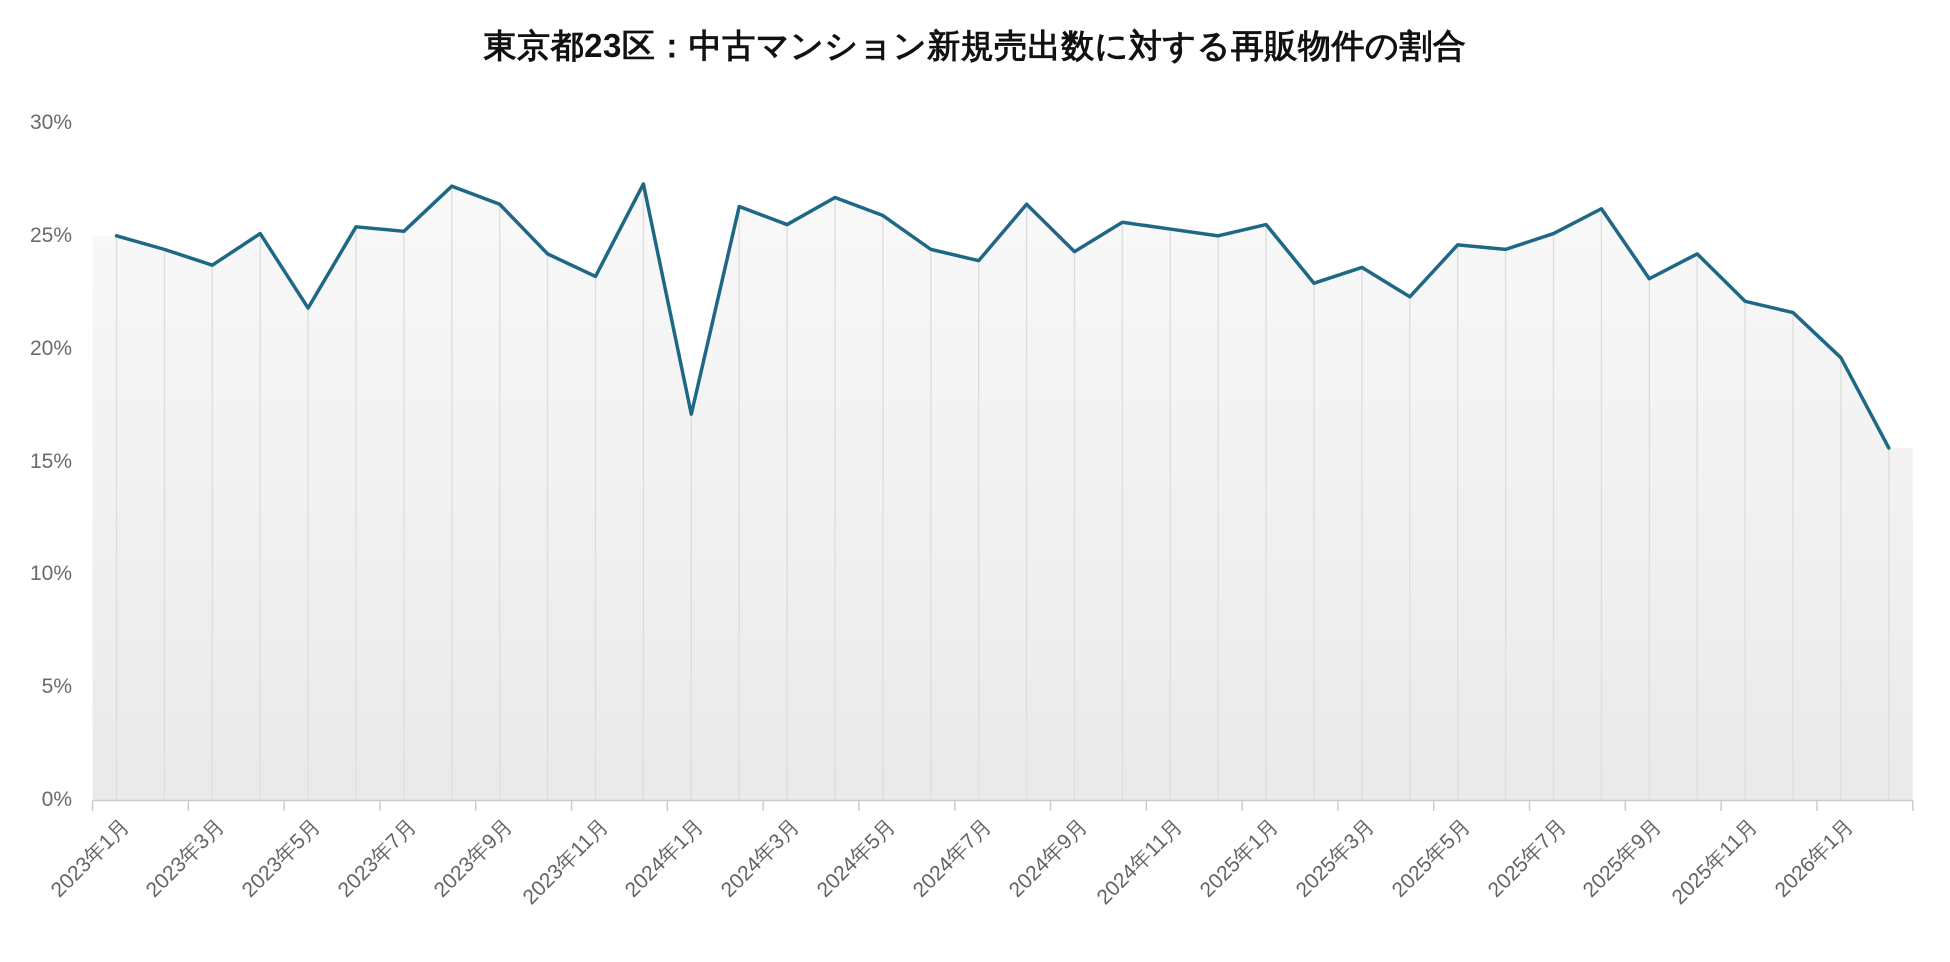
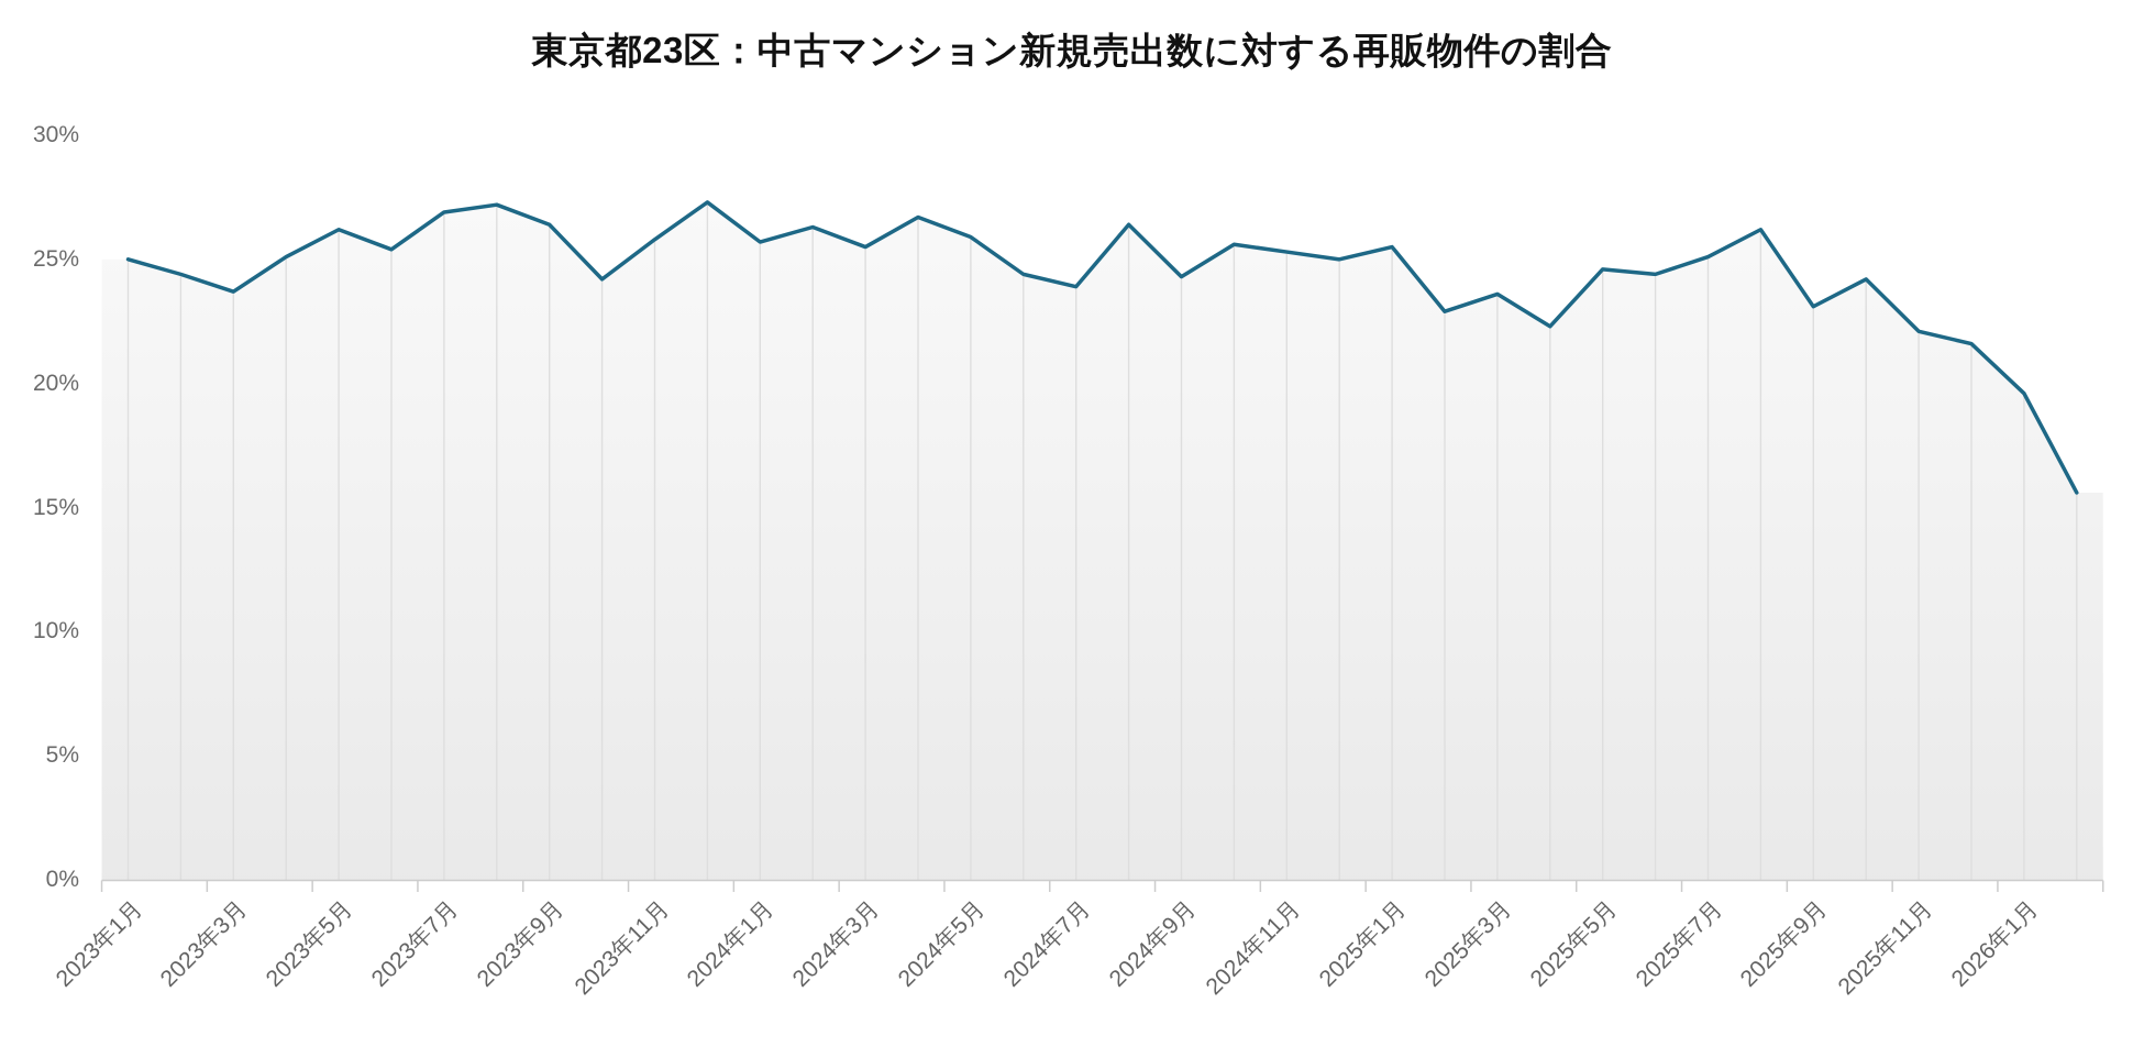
2023年5月: 21.8% -> 26.2%
2023年7月: 25.2% -> 26.9%
2023年11月: 23.2% -> 25.8%
2024年1月: 17.1% -> 25.7%
